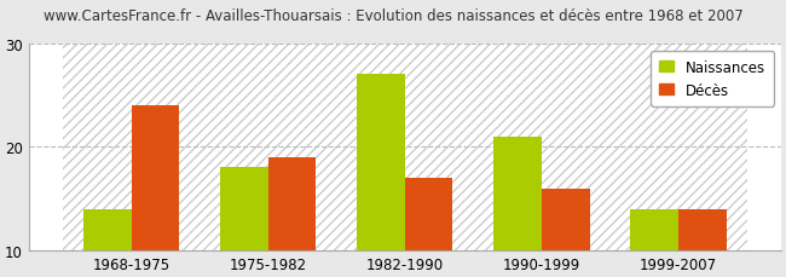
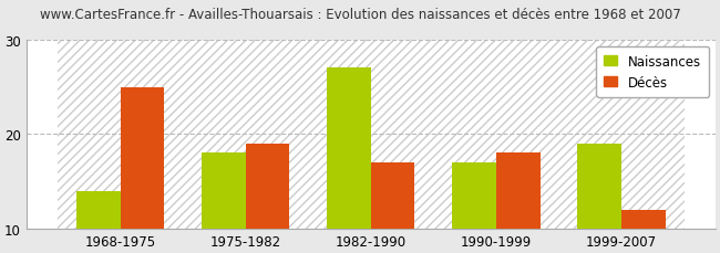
Décès/1968-1975: 24 -> 25
Naissances/1990-1999: 21 -> 17
Décès/1990-1999: 16 -> 18
Naissances/1999-2007: 14 -> 19
Décès/1999-2007: 14 -> 12
